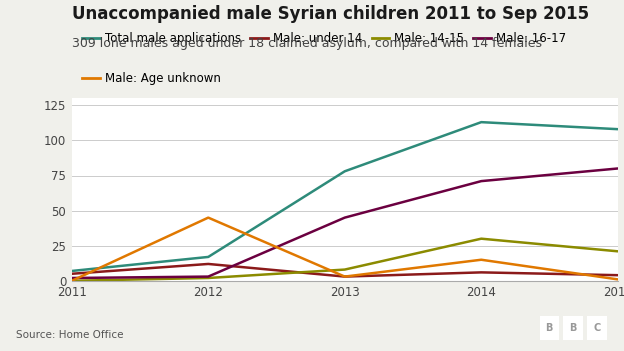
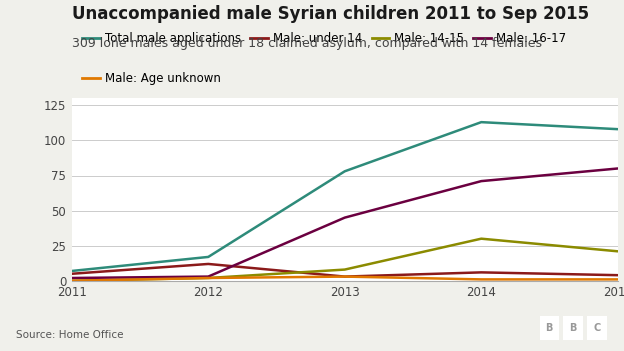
Male: Age unknown/2012: 45 -> 2
Male: Age unknown/2014: 15 -> 1
